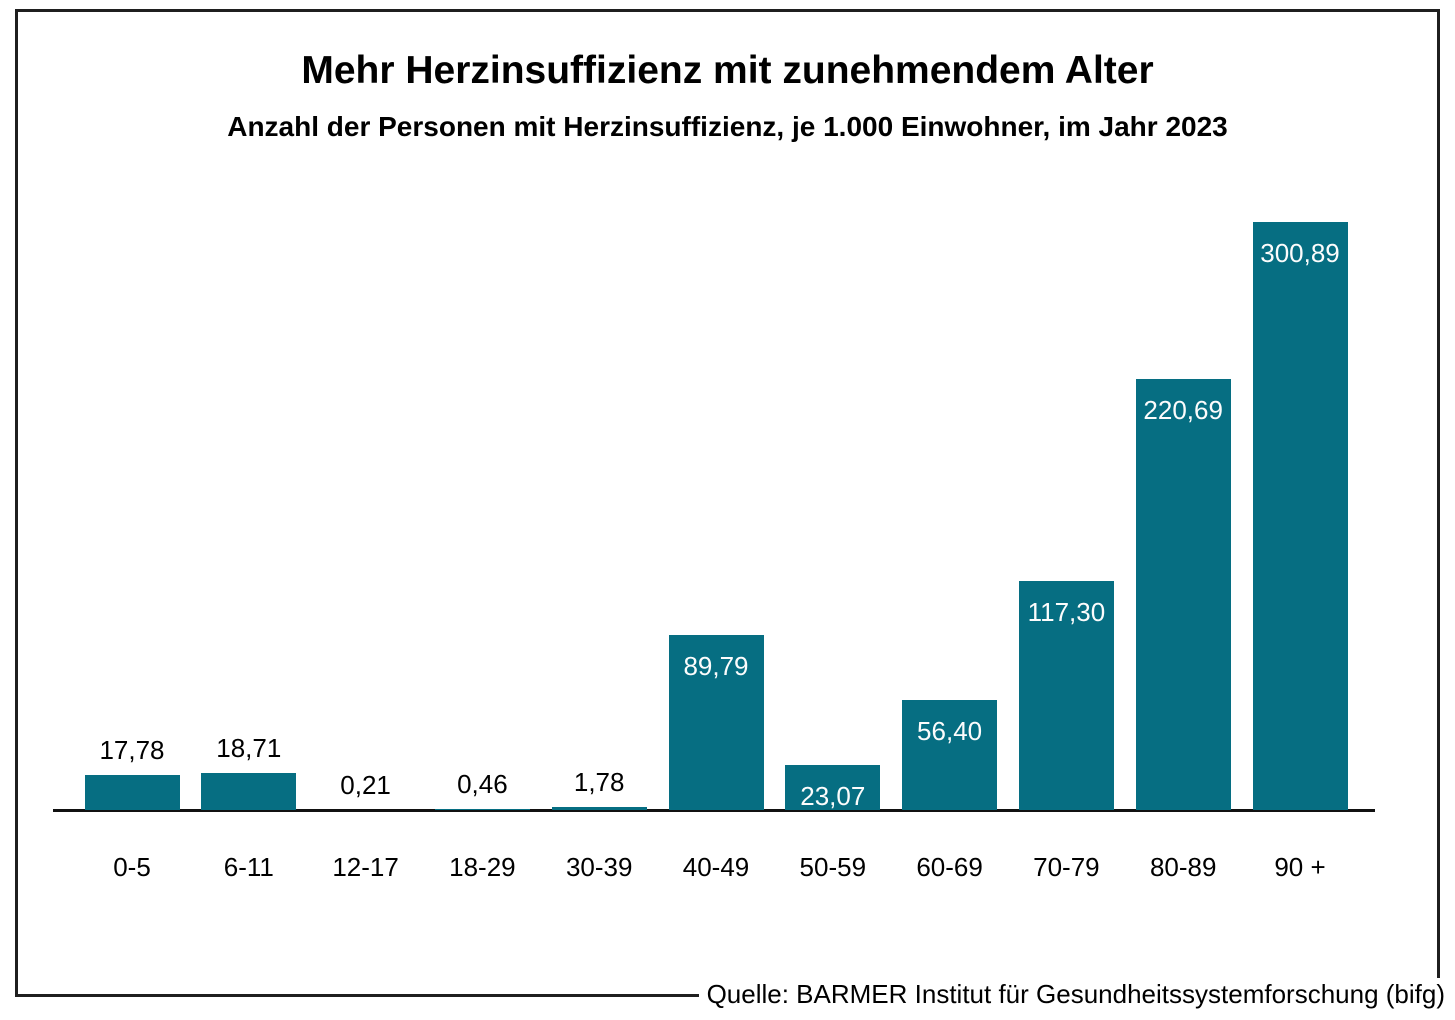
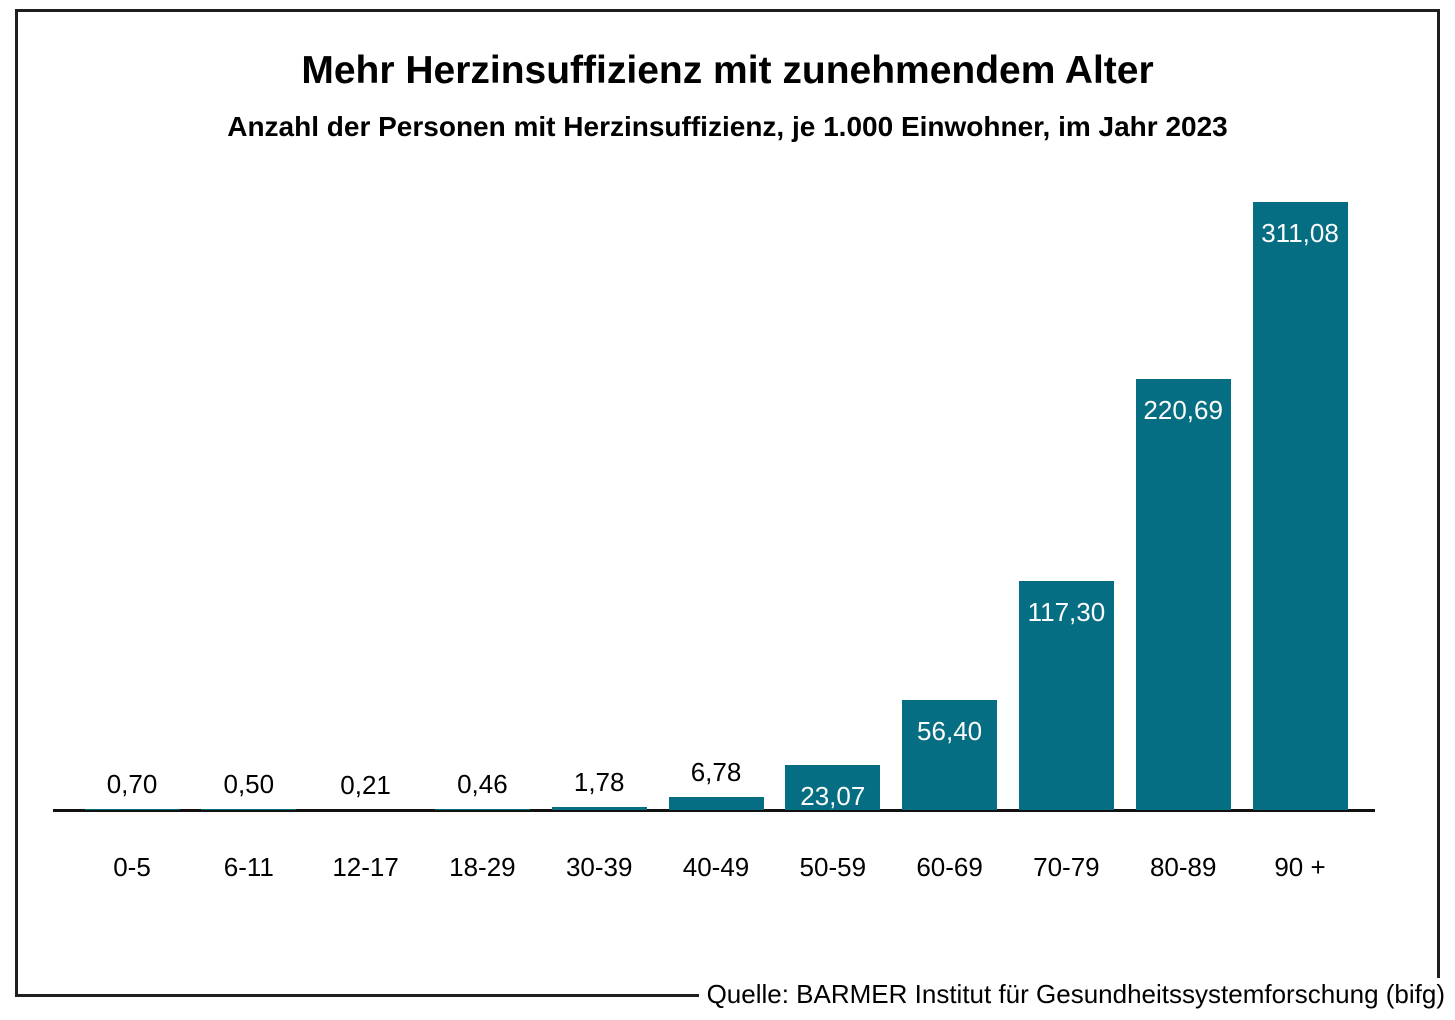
0-5: 17,78 -> 0,70
6-11: 18,71 -> 0,50
40-49: 89,79 -> 6,78
90 +: 300,89 -> 311,08
